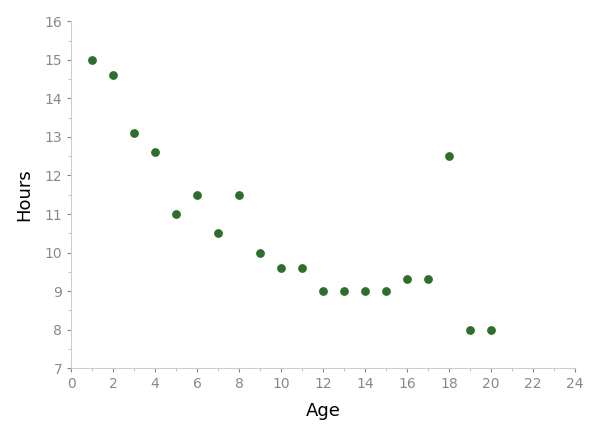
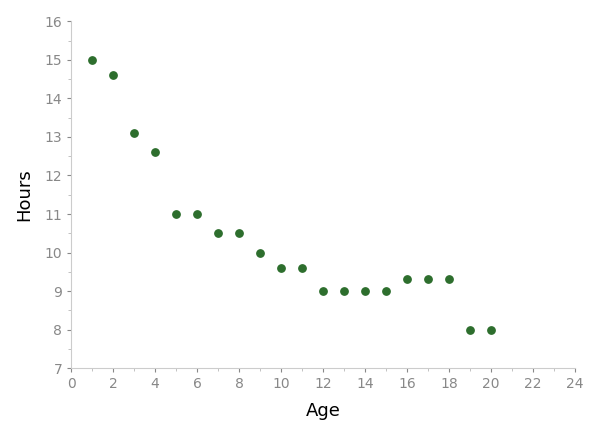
6: 11.5 -> 11.0
8: 11.5 -> 10.5
18: 12.5 -> 9.3
